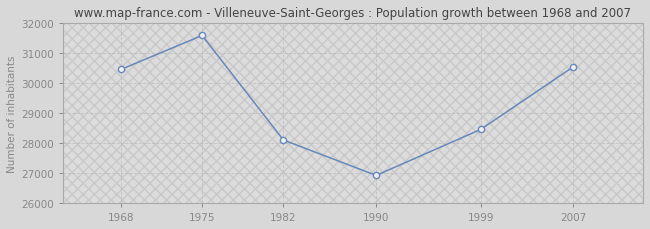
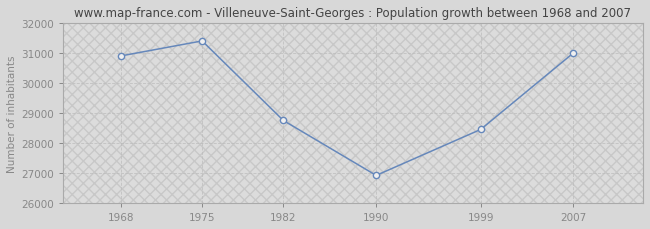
1968: 30450 -> 30900
1975: 31580 -> 31400
1982: 28100 -> 28750
2007: 30540 -> 31000
